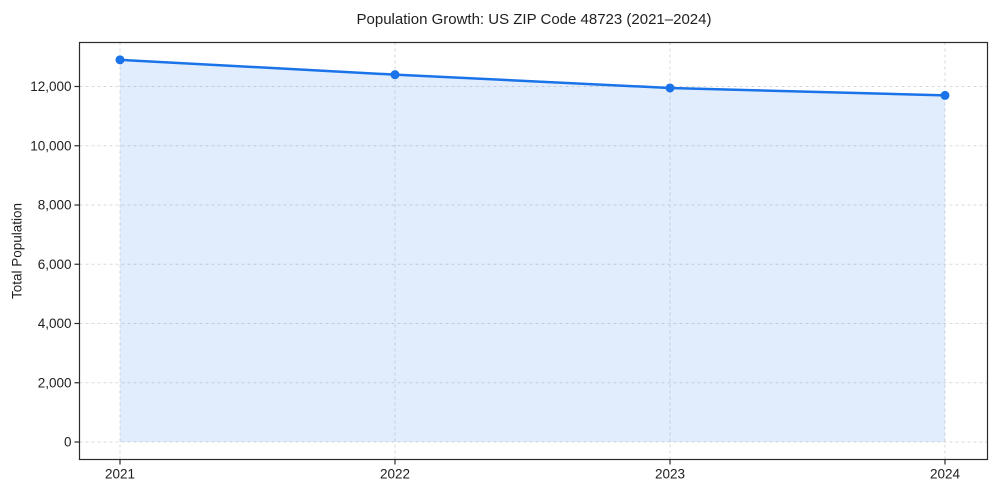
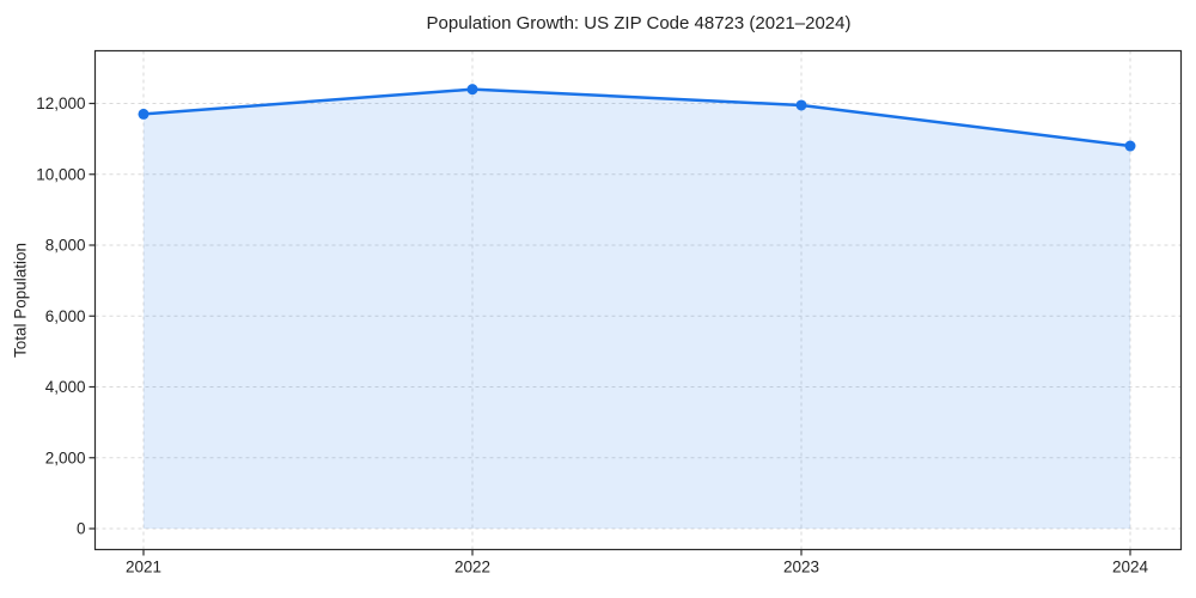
2021: 12900 -> 11700
2024: 11700 -> 10800
